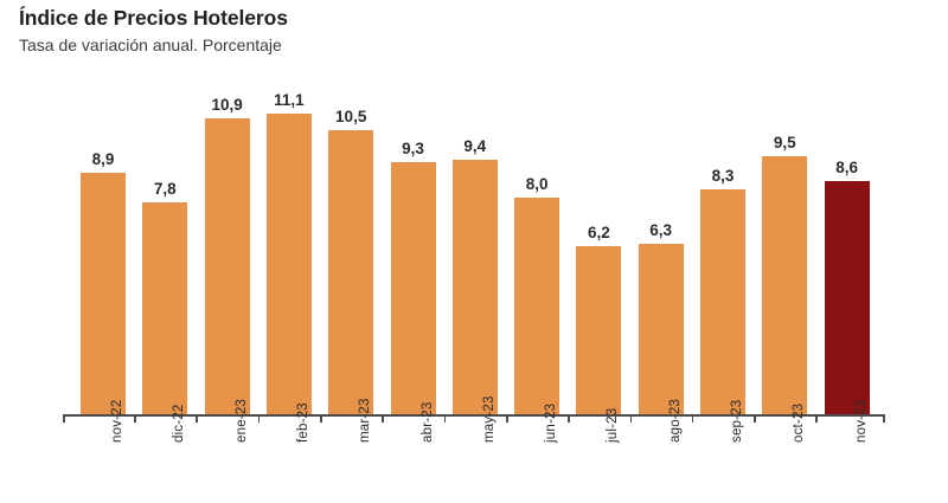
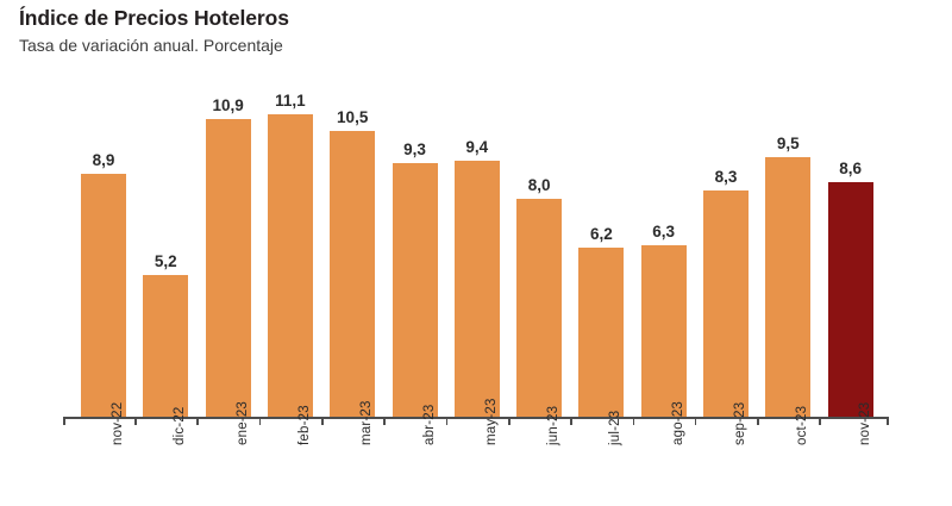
dic-22: 7,8 -> 5,2
